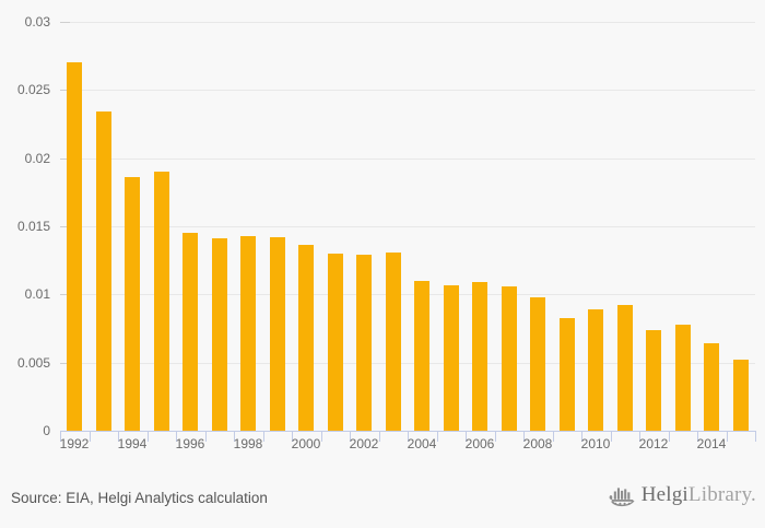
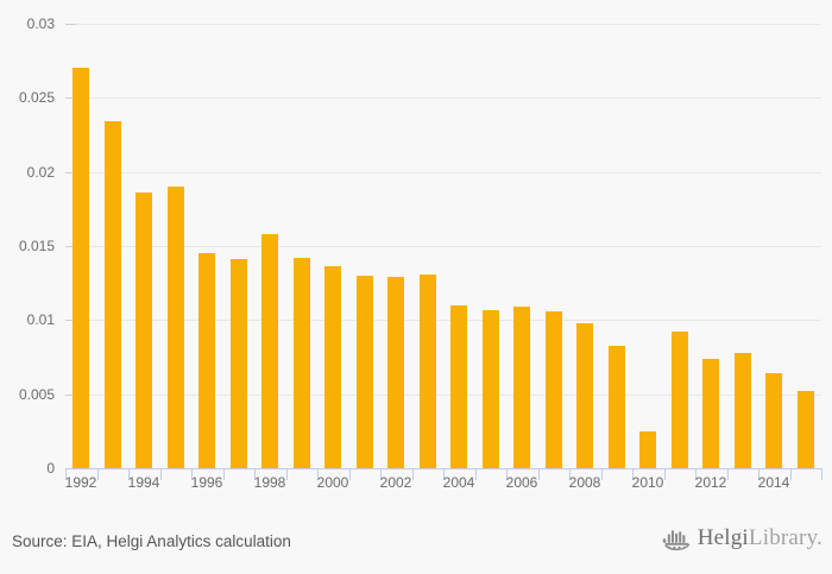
1998: 0.0143 -> 0.0158
2010: 0.0089 -> 0.0025
